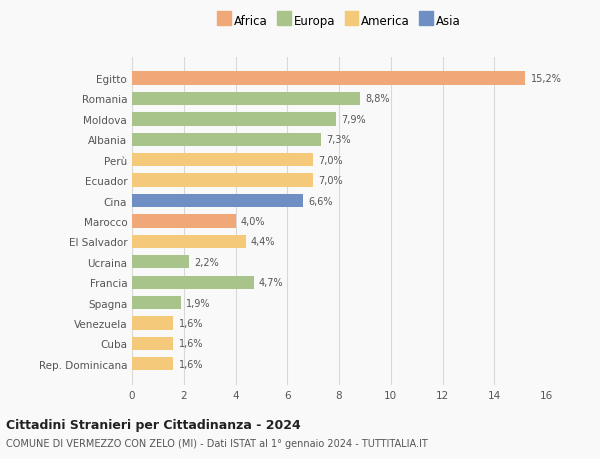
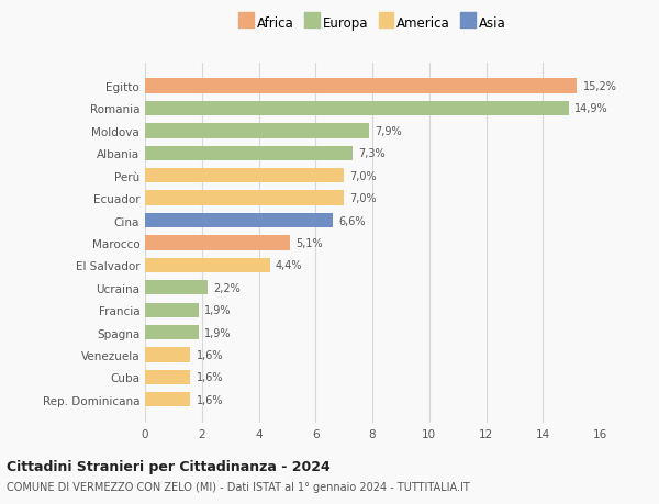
Romania: 8,8% -> 14,9%
Marocco: 4,0% -> 5,1%
Francia: 4,7% -> 1,9%
